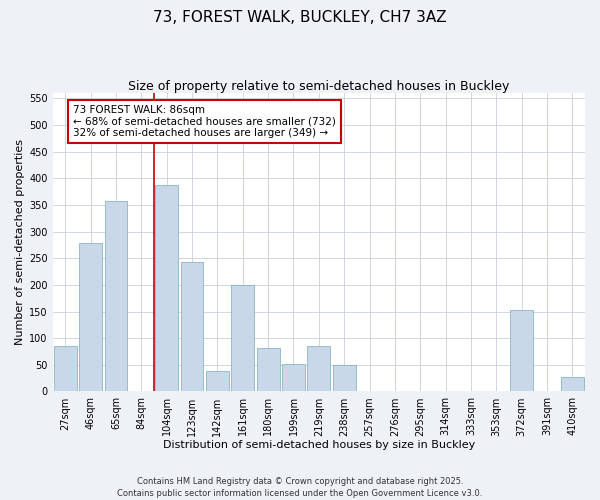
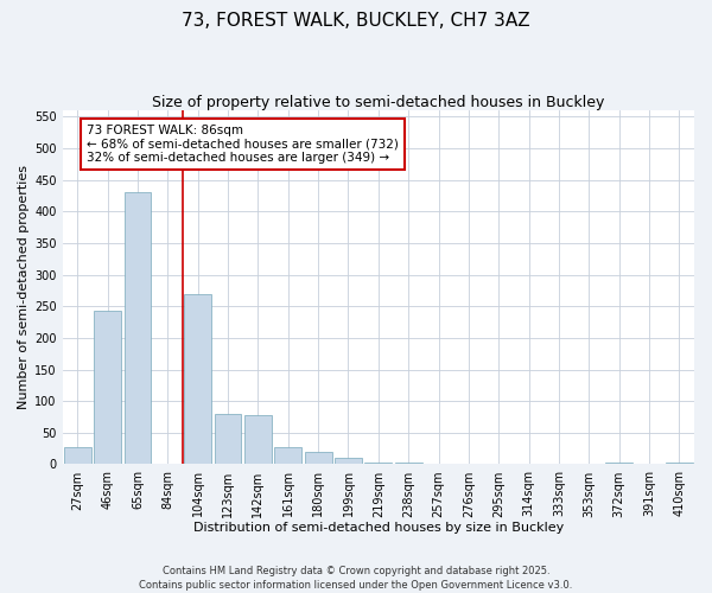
27sqm: 86 -> 28
46sqm: 278 -> 243
65sqm: 358 -> 430
104sqm: 388 -> 270
123sqm: 242 -> 80
142sqm: 38 -> 78
161sqm: 200 -> 27
180sqm: 82 -> 20
199sqm: 52 -> 10
219sqm: 86 -> 2
238sqm: 50 -> 2
372sqm: 152 -> 2
410sqm: 28 -> 2
